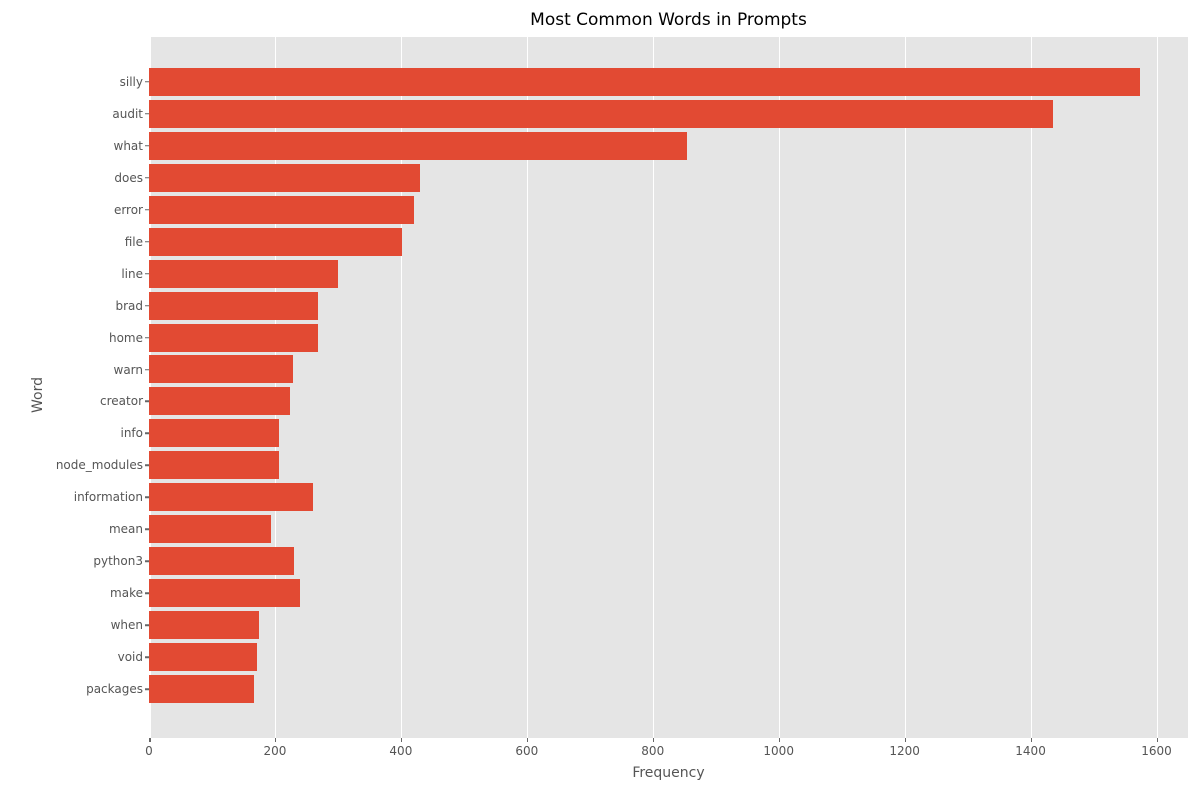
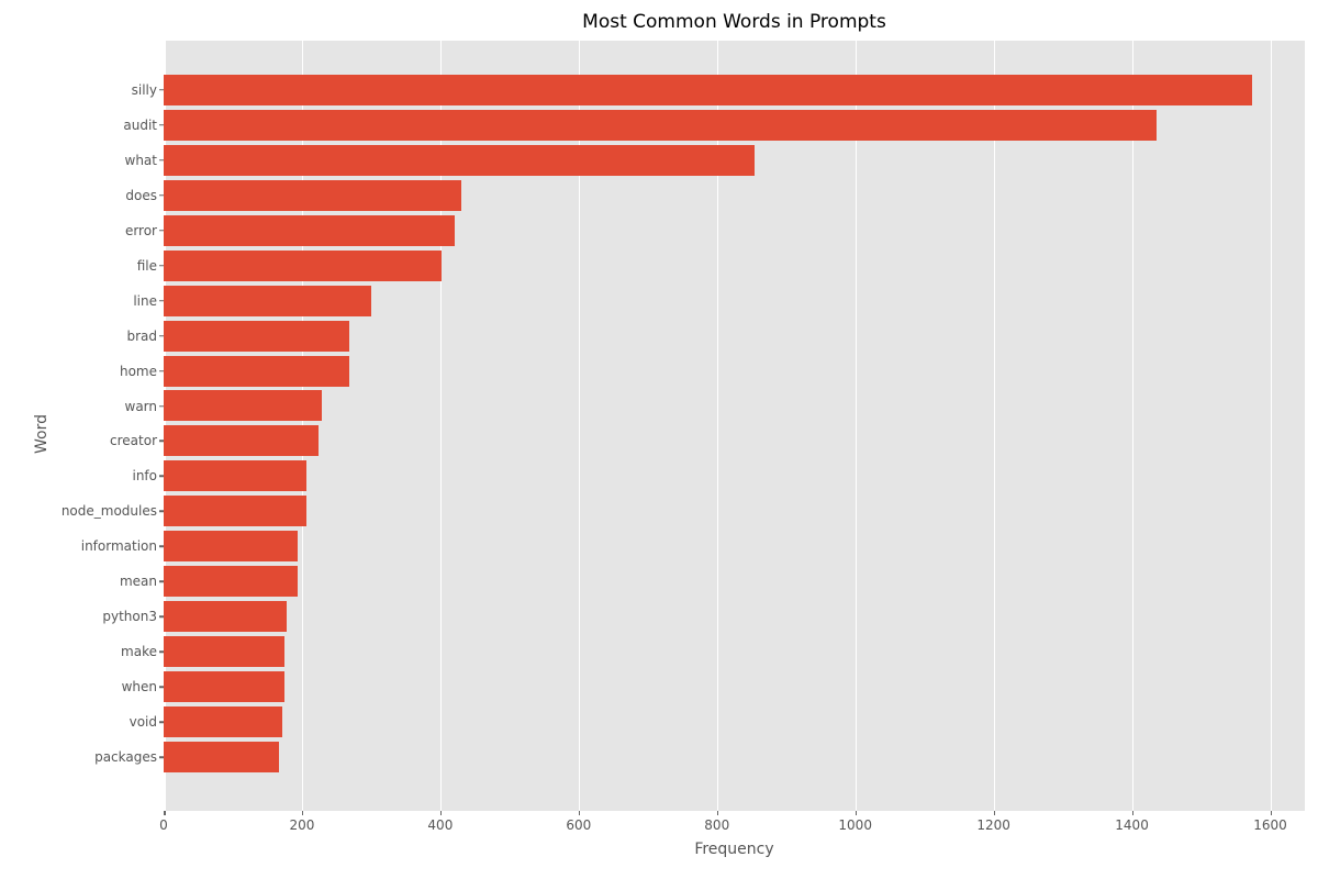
information: 260 -> 190
python3: 230 -> 180
make: 240 -> 180
